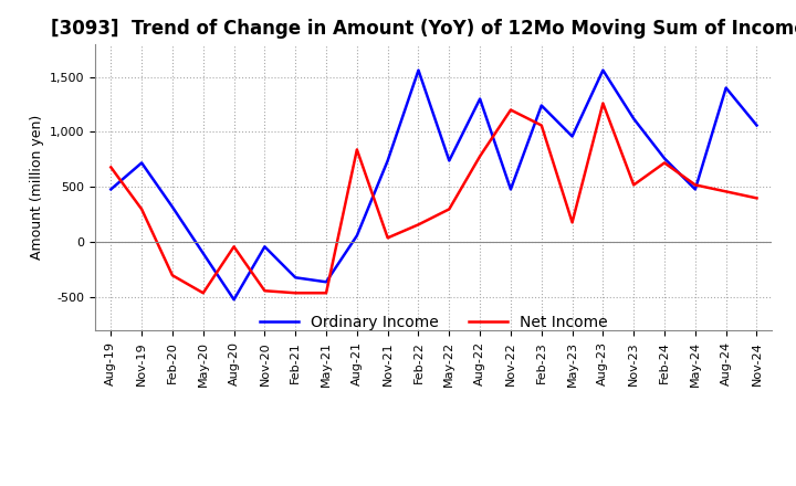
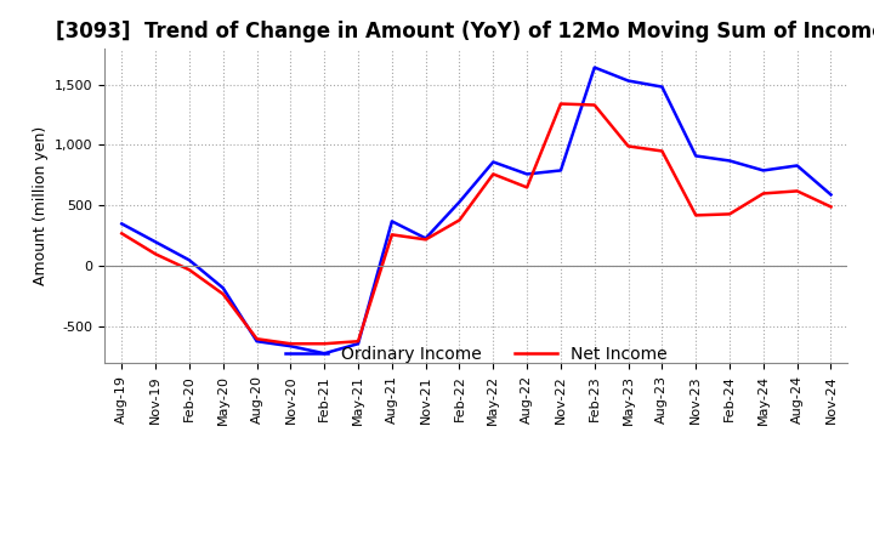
Ordinary Income/Aug-19: 480 -> 350
Net Income/Aug-19: 680 -> 270
Ordinary Income/Nov-19: 720 -> 200
Net Income/Nov-19: 300 -> 100
Ordinary Income/Feb-20: 320 -> 50
Net Income/Feb-20: -300 -> -30
Ordinary Income/May-20: -100 -> -180
Net Income/May-20: -460 -> -230
Ordinary Income/Aug-20: -520 -> -620
Net Income/Aug-20: -40 -> -600
Ordinary Income/Nov-20: -40 -> -660
Net Income/Nov-20: -440 -> -640
Ordinary Income/Feb-21: -320 -> -720
Net Income/Feb-21: -460 -> -640
Ordinary Income/May-21: -360 -> -640
Net Income/May-21: -460 -> -620
Ordinary Income/Aug-21: 60 -> 370
Net Income/Aug-21: 840 -> 260
Ordinary Income/Nov-21: 740 -> 230
Net Income/Nov-21: 40 -> 220
Ordinary Income/Feb-22: 1,560 -> 530
Net Income/Feb-22: 160 -> 380
Ordinary Income/May-22: 740 -> 860
Net Income/May-22: 300 -> 760
Ordinary Income/Aug-22: 1,300 -> 760
Net Income/Aug-22: 780 -> 650
Ordinary Income/Nov-22: 480 -> 790
Net Income/Nov-22: 1,200 -> 1,340
Ordinary Income/Feb-23: 1,240 -> 1,640
Net Income/Feb-23: 1,060 -> 1,330
Ordinary Income/May-23: 960 -> 1,530
Net Income/May-23: 180 -> 990
Ordinary Income/Aug-23: 1,560 -> 1,480
Net Income/Aug-23: 1,260 -> 950
Ordinary Income/Nov-23: 1,120 -> 910
Net Income/Nov-23: 520 -> 420
Ordinary Income/Feb-24: 760 -> 870
Net Income/Feb-24: 720 -> 430
Ordinary Income/May-24: 480 -> 790
Net Income/May-24: 520 -> 600
Ordinary Income/Aug-24: 1,400 -> 830
Net Income/Aug-24: 460 -> 620
Ordinary Income/Nov-24: 1,060 -> 590
Net Income/Nov-24: 400 -> 490
